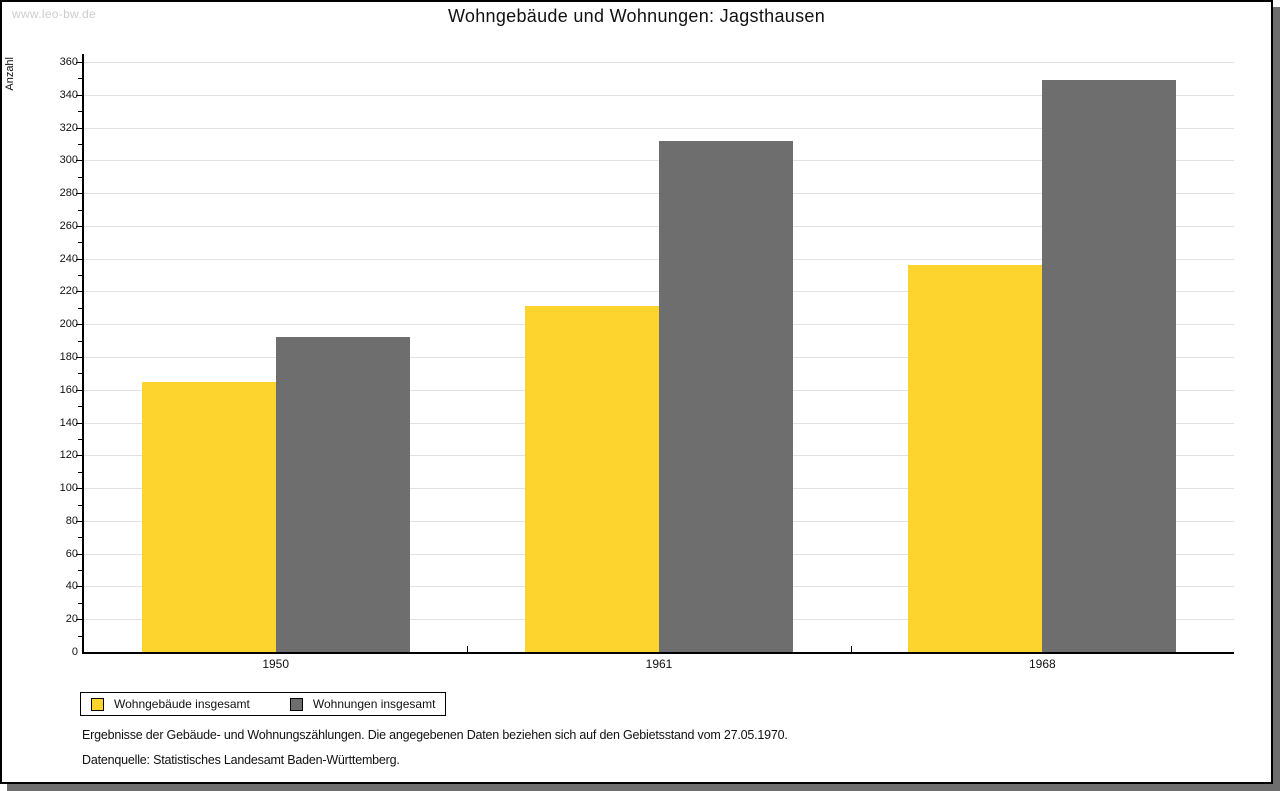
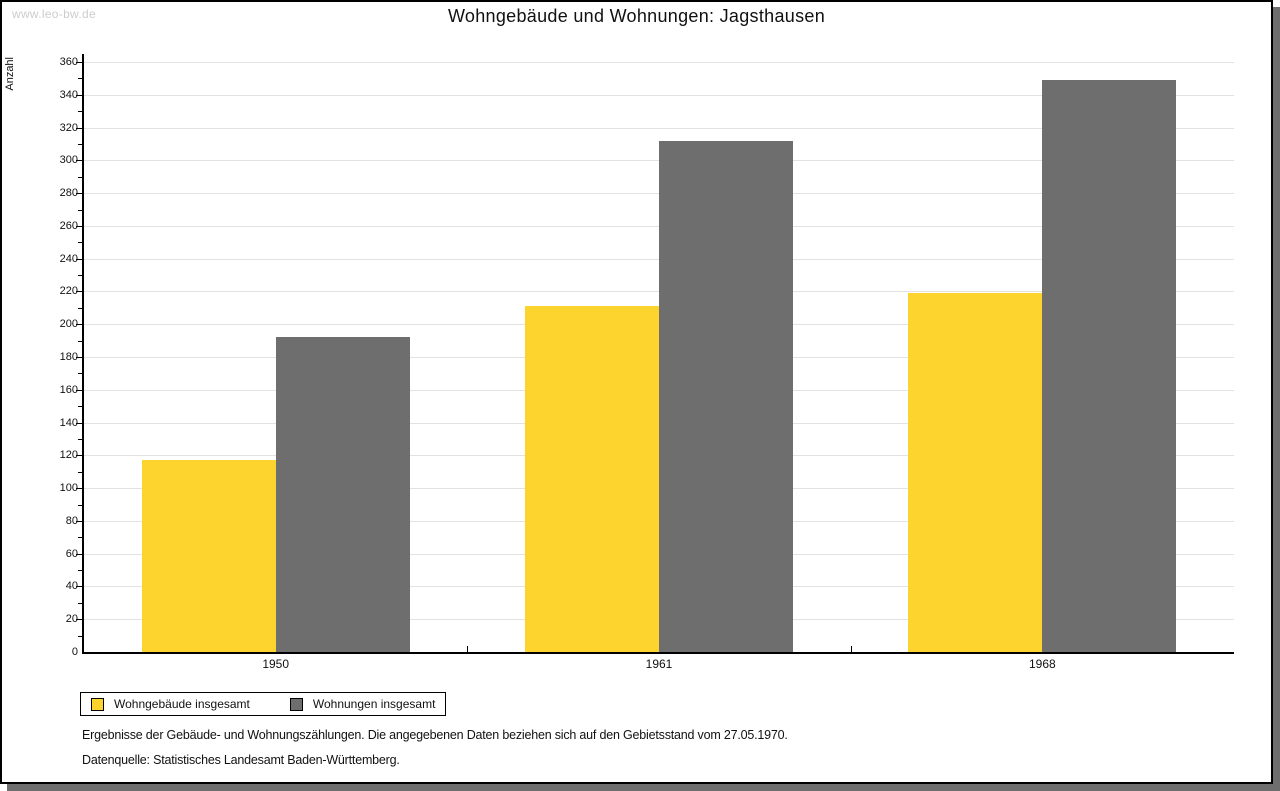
Wohngebäude insgesamt/1950: 165 -> 117
Wohngebäude insgesamt/1968: 236 -> 219
